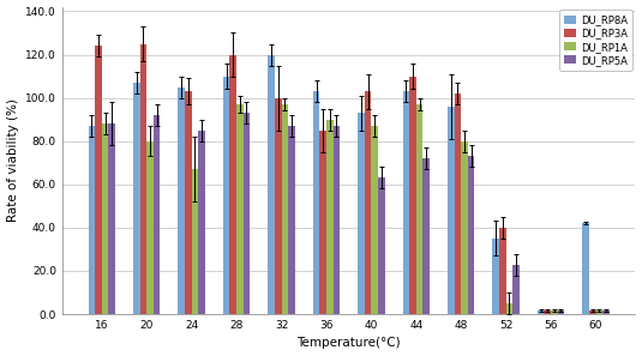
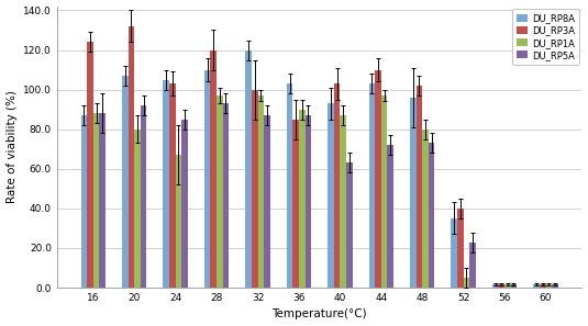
DU_RP3A/20: 125 -> 132
DU_RP8A/60: 42 -> 2
